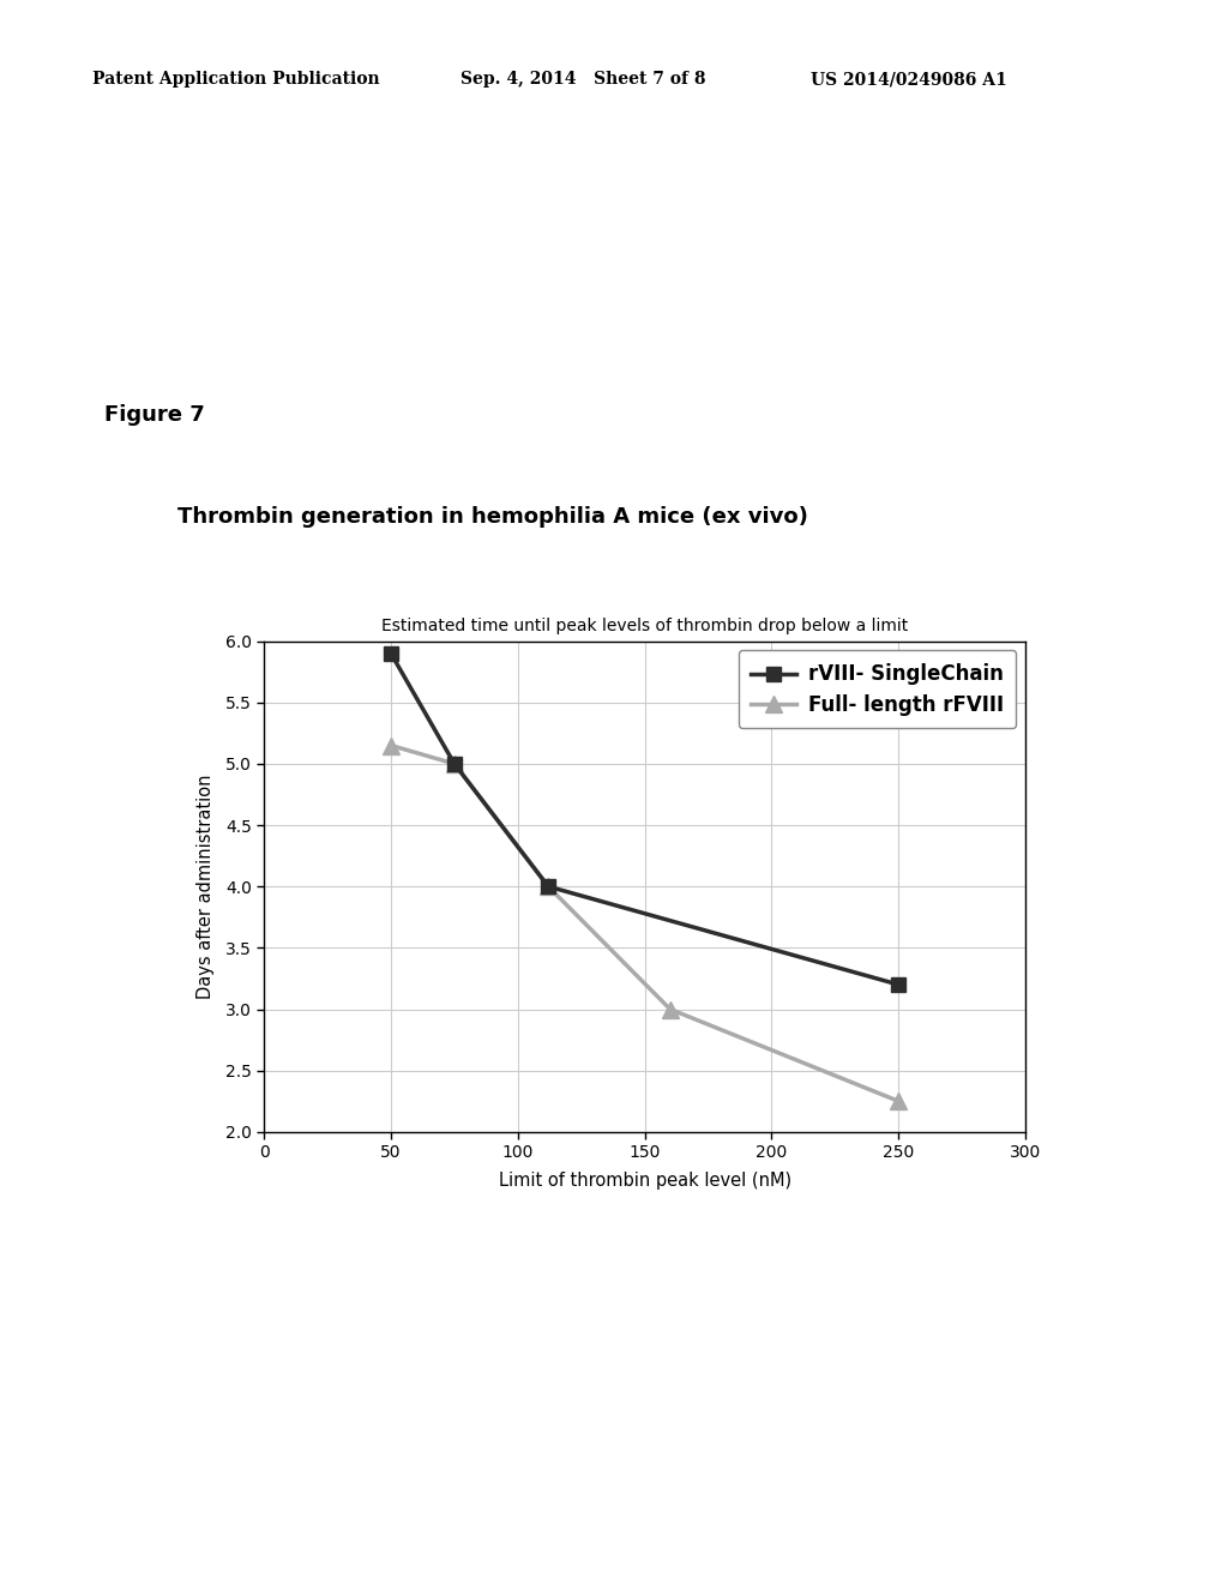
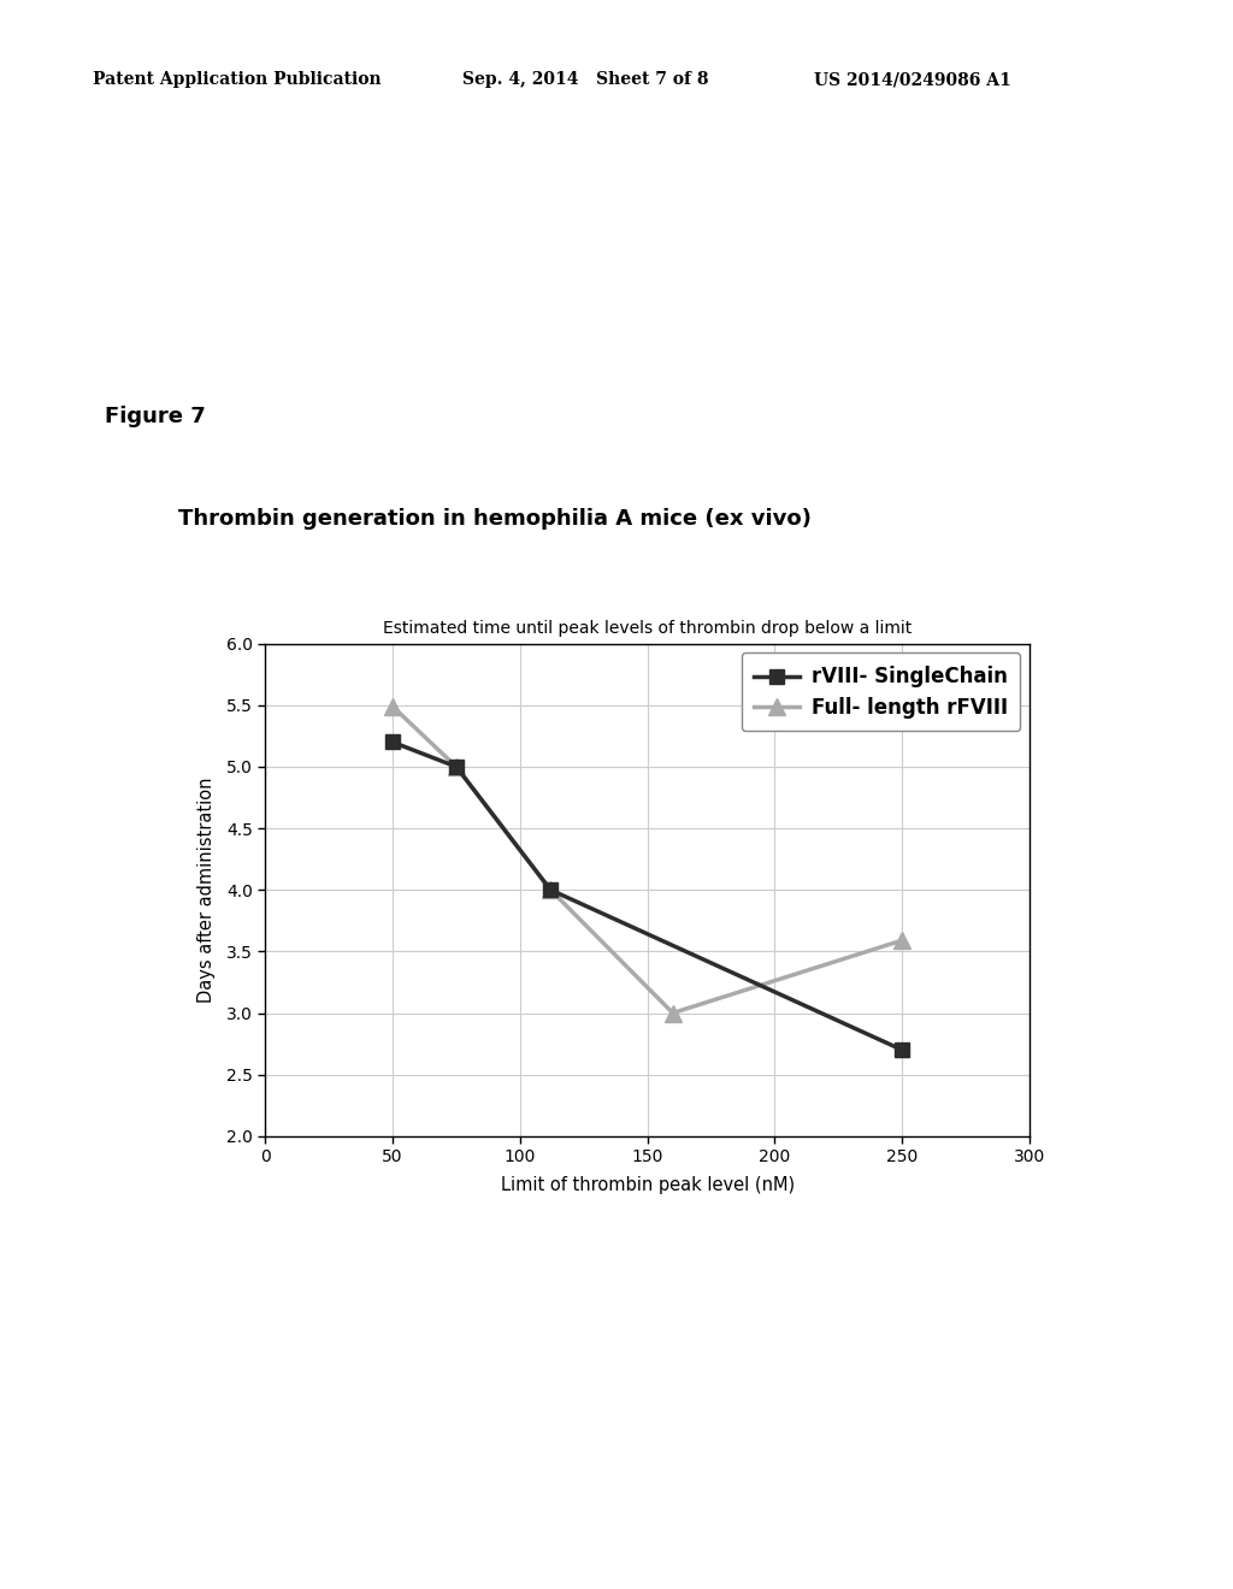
rVIII- SingleChain/50: 5.9 -> 5.2
Full- length rFVIII/50: 5.15 -> 5.49
rVIII- SingleChain/250: 3.2 -> 2.7
Full- length rFVIII/250: 2.25 -> 3.59
